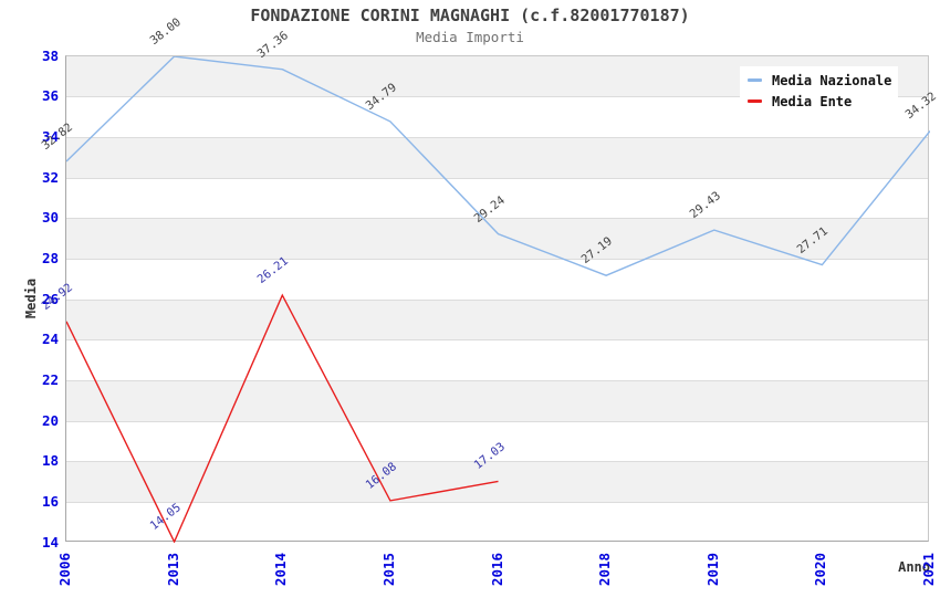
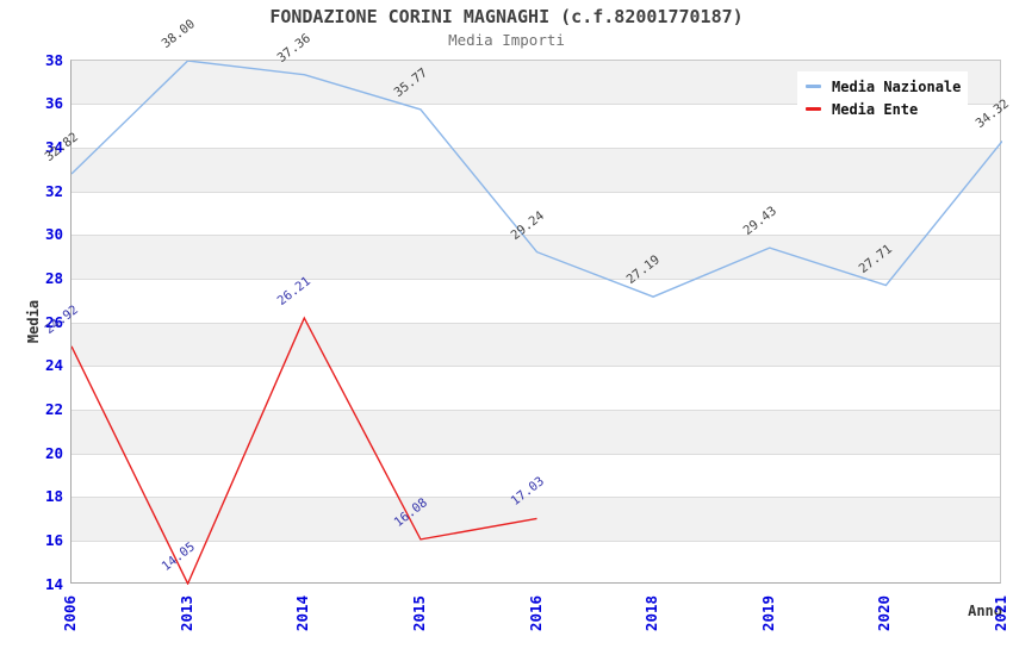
Media Nazionale/2015: 34.79 -> 35.77
